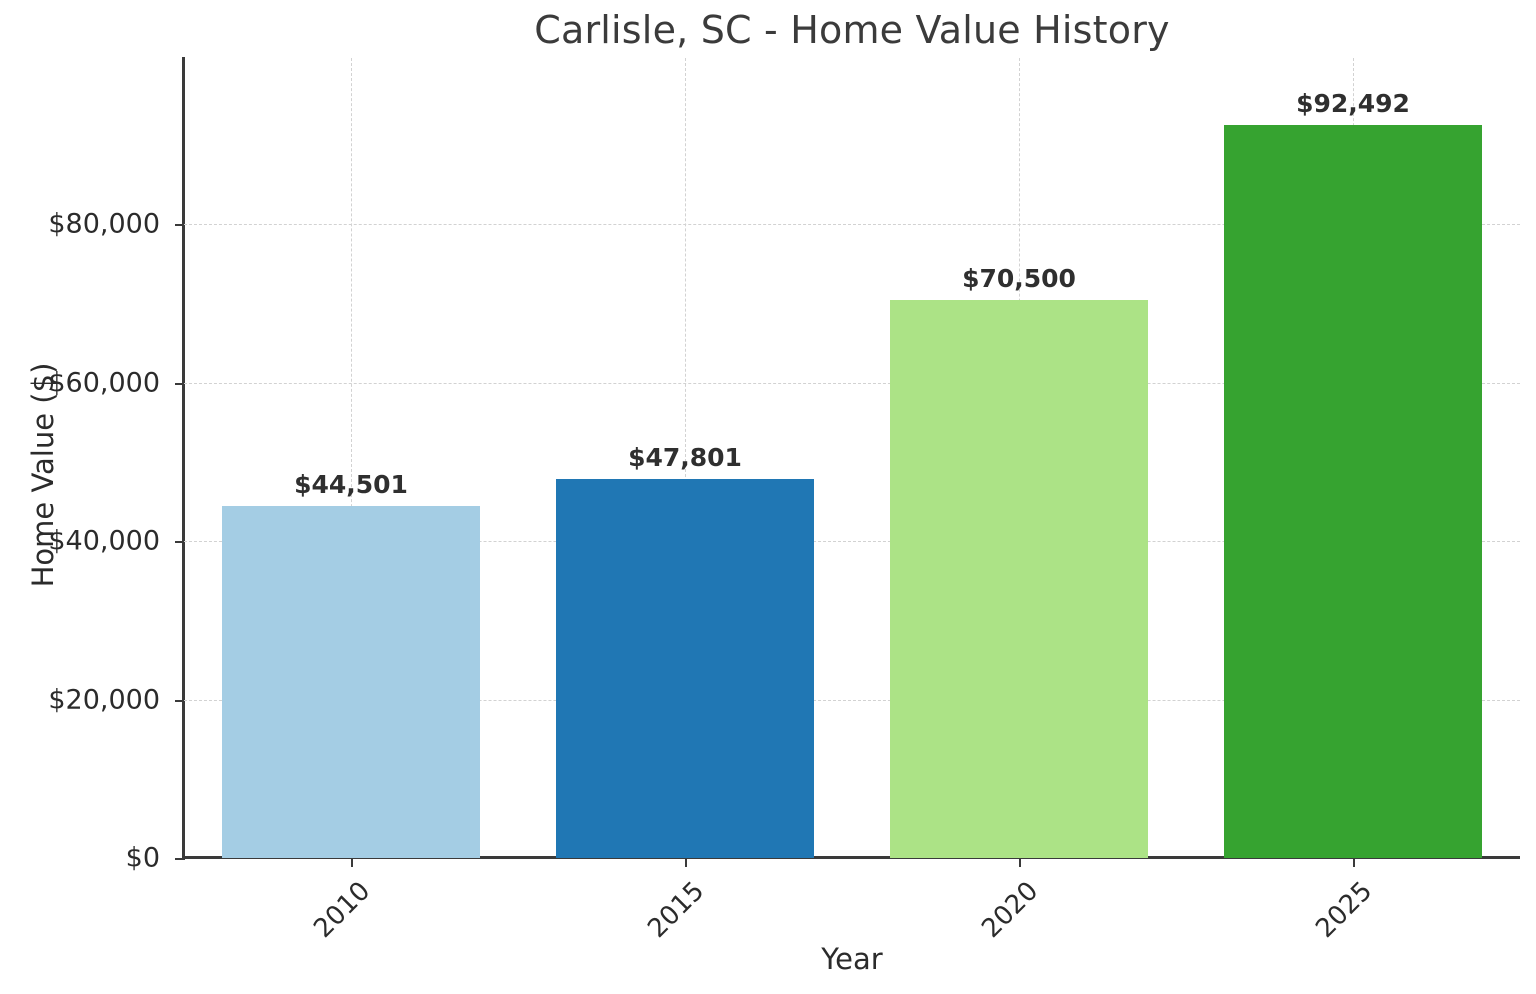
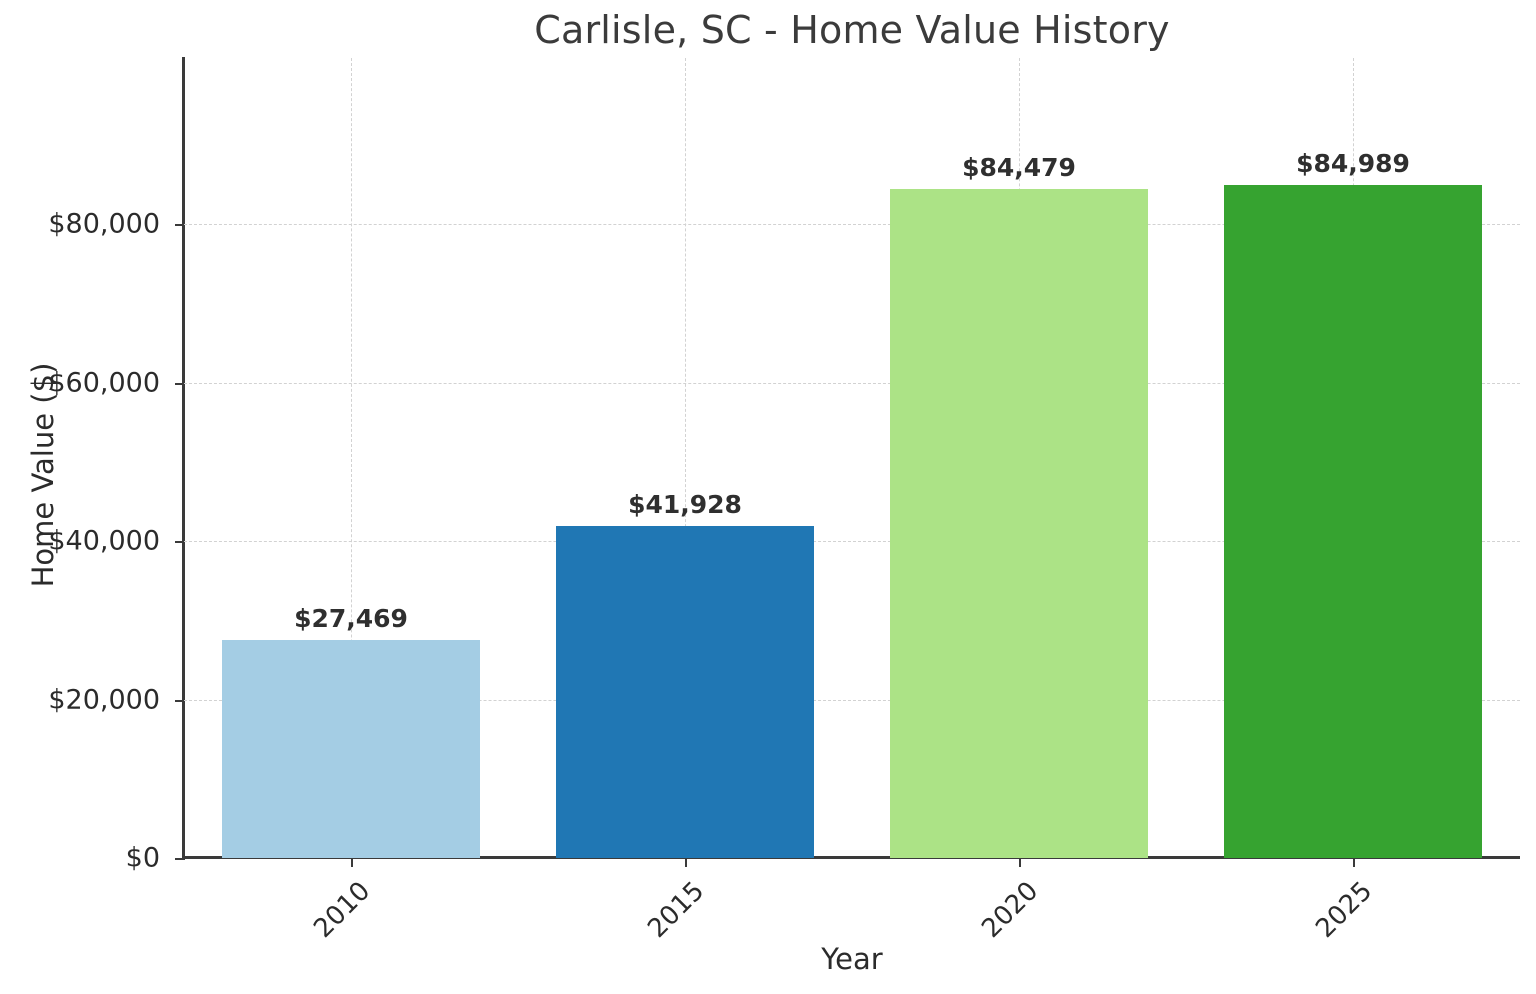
2010: $44,501 -> $27,469
2015: $47,801 -> $41,928
2020: $70,500 -> $84,479
2025: $92,492 -> $84,989
